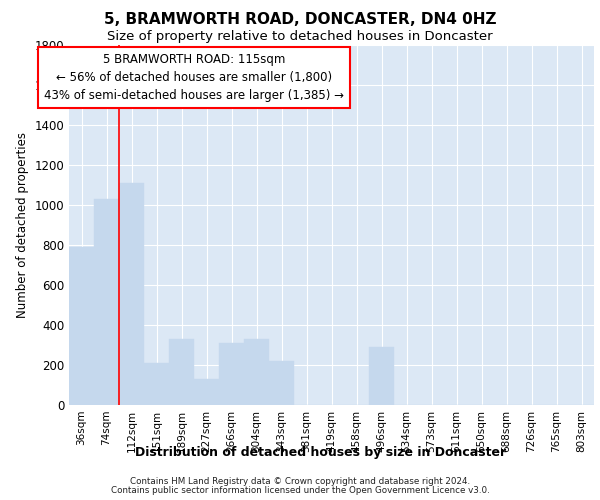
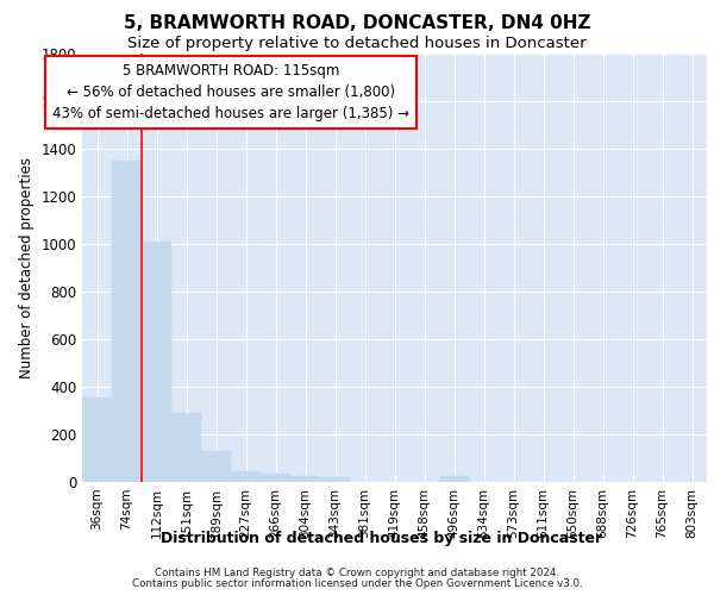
36sqm: 790 -> 360
74sqm: 1030 -> 1350
112sqm: 1110 -> 1010
151sqm: 210 -> 290
189sqm: 330 -> 130
227sqm: 130 -> 40
266sqm: 310 -> 40
304sqm: 330 -> 20
343sqm: 220 -> 20
496sqm: 290 -> 20
